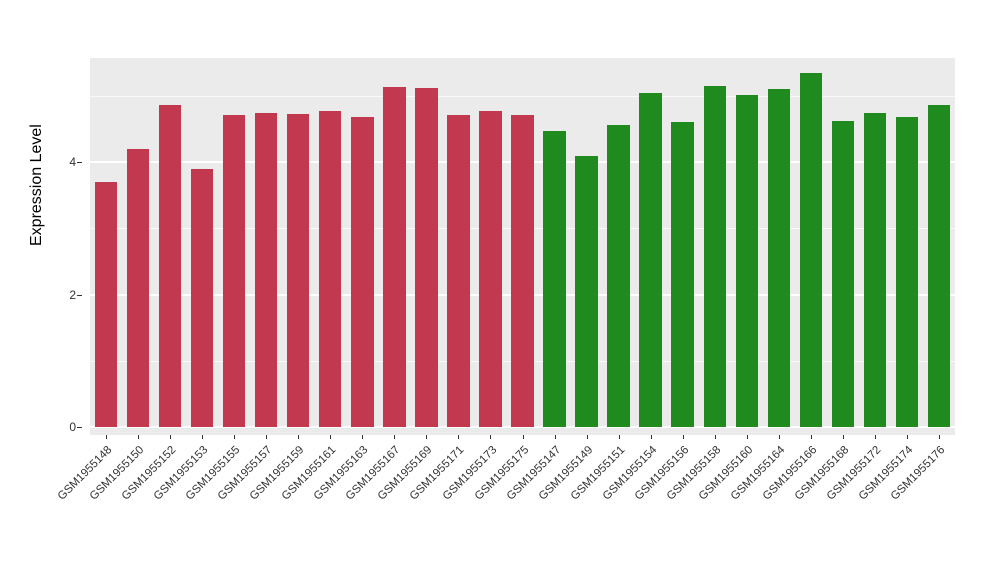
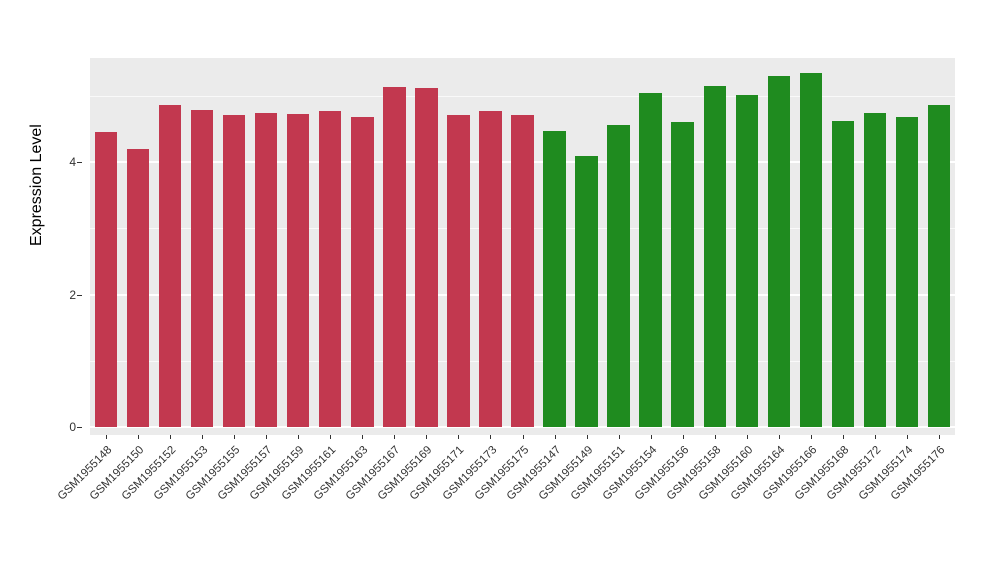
GSM1955148: 3.7 -> 4.5
GSM1955153: 3.9 -> 4.8
GSM1955164: 5.1 -> 5.3
